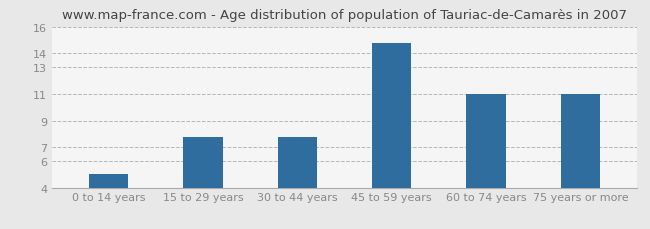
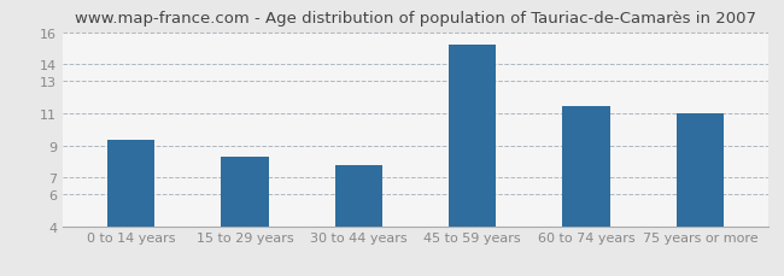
0 to 14 years: 5.0 -> 9.3
15 to 29 years: 7.8 -> 8.3
45 to 59 years: 14.8 -> 15.2
60 to 74 years: 11.0 -> 11.4
